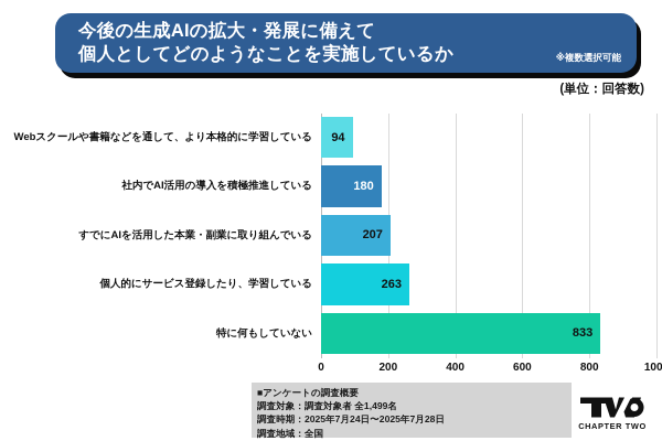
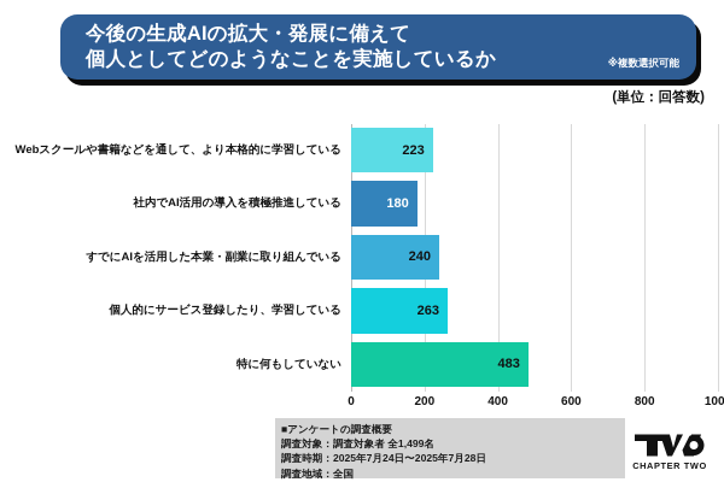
Webスクールや書籍などを通して、より本格的に学習している: 94 -> 223
すでにAIを活用した本業・副業に取り組んでいる: 207 -> 240
特に何もしていない: 833 -> 483
